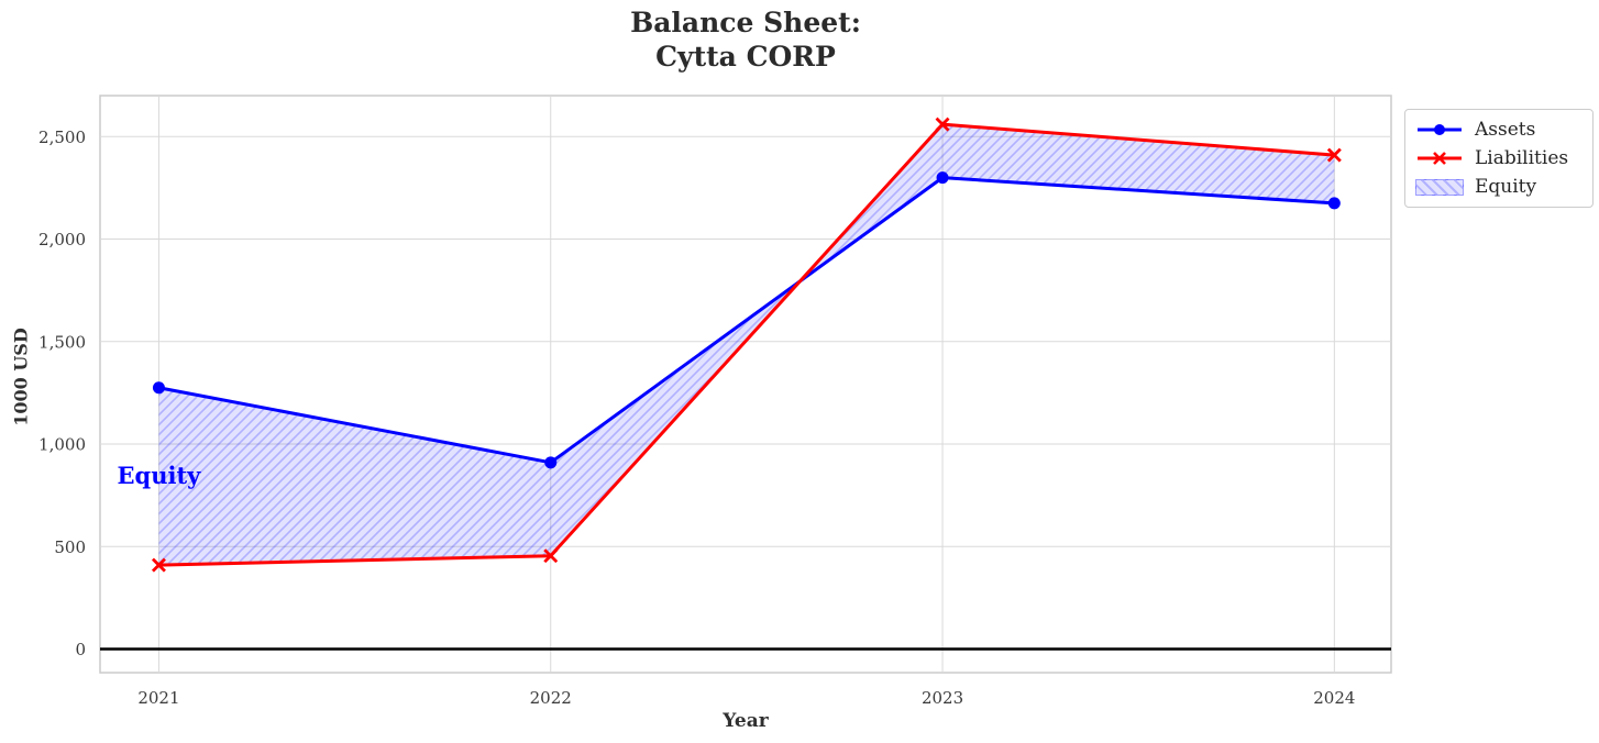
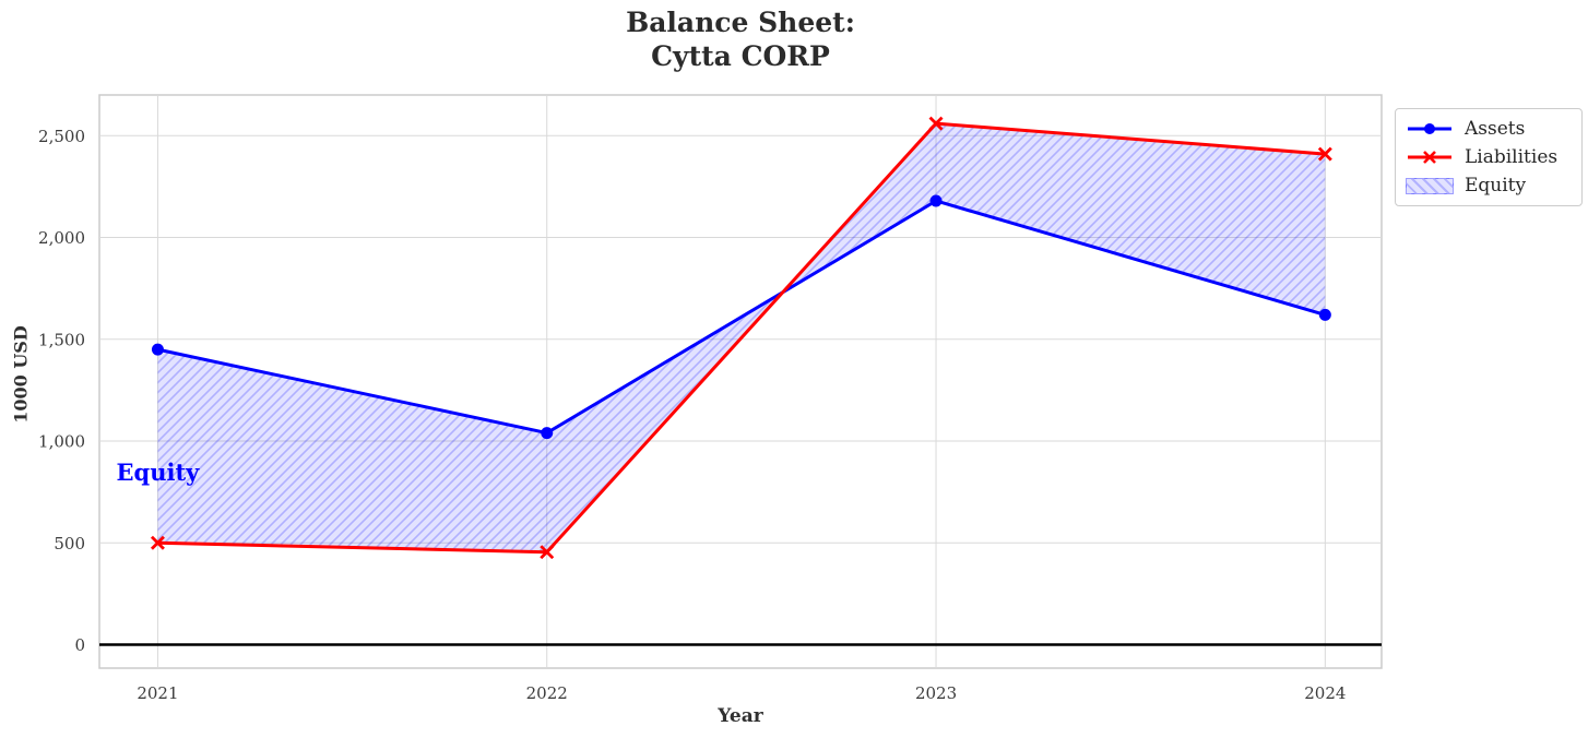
Assets/2021: 1280 -> 1450
Liabilities/2021: 410 -> 500
Assets/2022: 910 -> 1040
Assets/2023: 2300 -> 2180
Assets/2024: 2180 -> 1620
